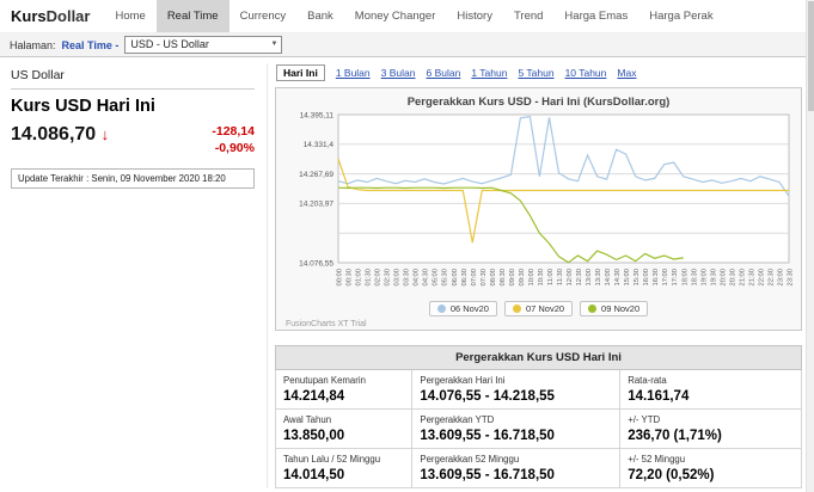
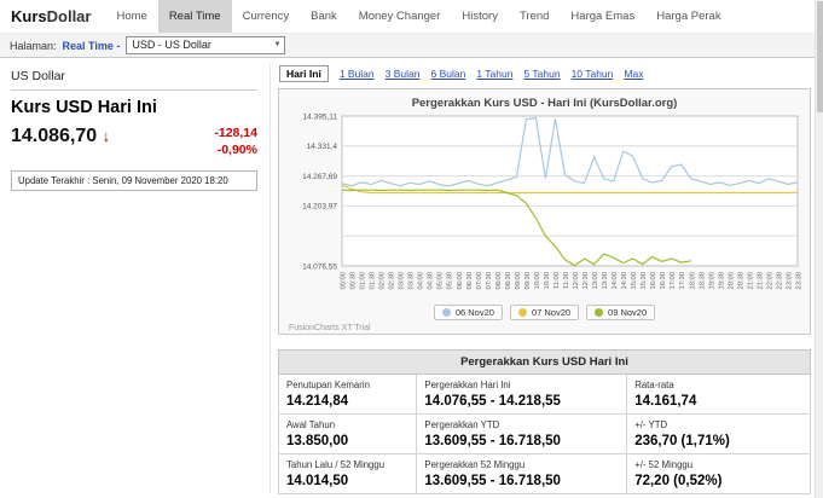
07 Nov20/00:00: 14300 -> 14250
07 Nov20/07:00: 14120 -> 14230
06 Nov20/23:30: 14220 -> 14250
